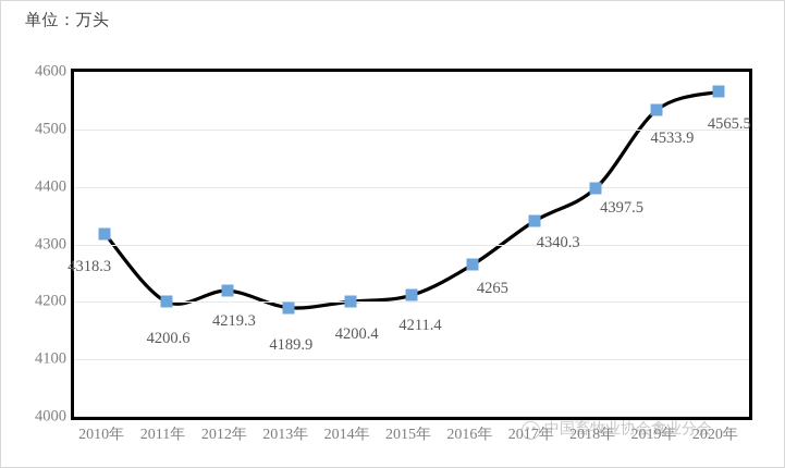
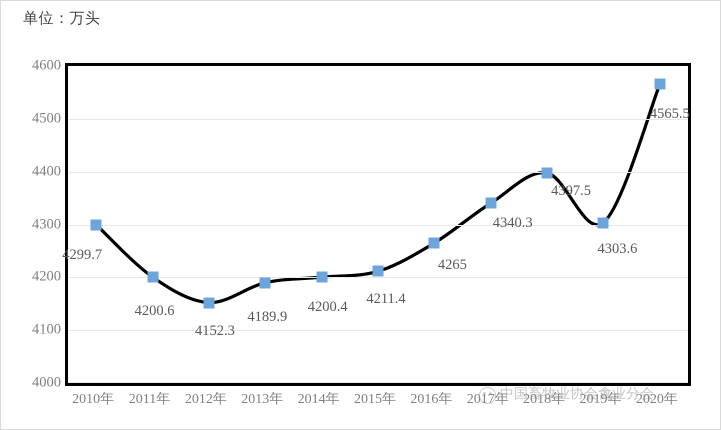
2010年: 4318.3 -> 4299.7
2012年: 4219.3 -> 4152.3
2019年: 4533.9 -> 4303.6
